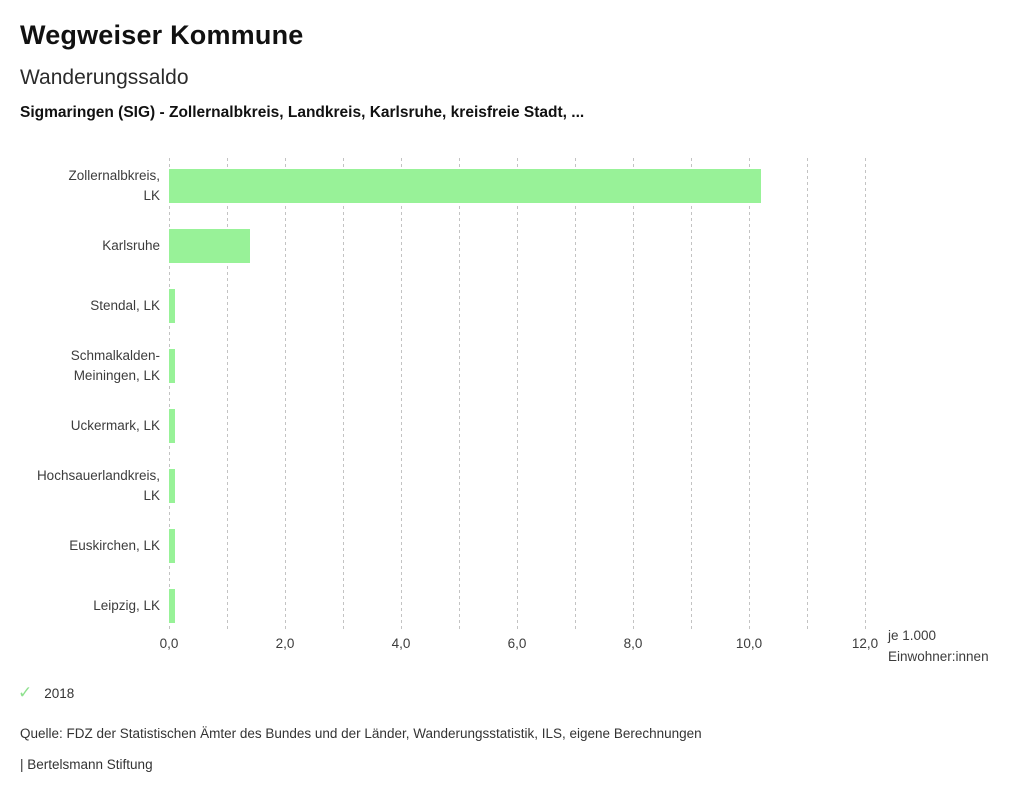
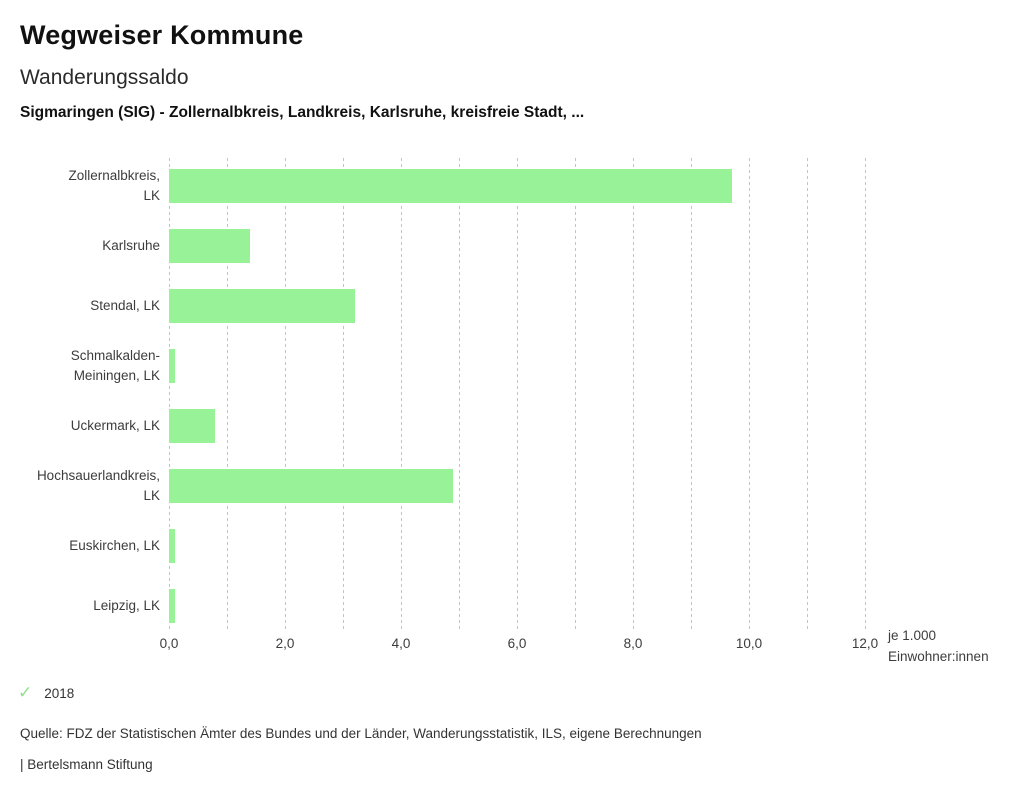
Zollernalbkreis, LK: 10,2 -> 9,7
Stendal, LK: 0,1 -> 3,2
Uckermark, LK: 0,1 -> 0,8
Hochsauerlandkreis, LK: 0,1 -> 4,9
